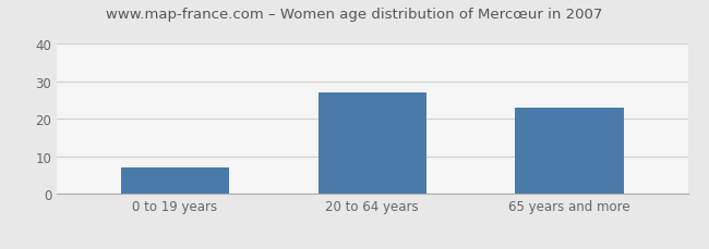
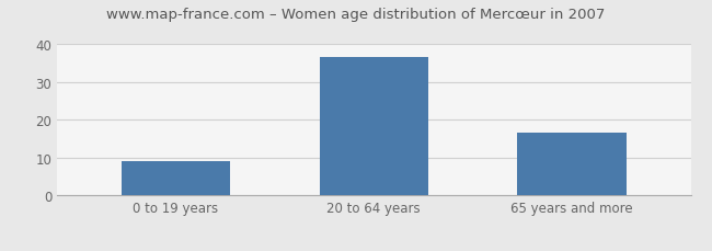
0 to 19 years: 7.0 -> 9.0
20 to 64 years: 27.0 -> 36.5
65 years and more: 23.0 -> 16.5
